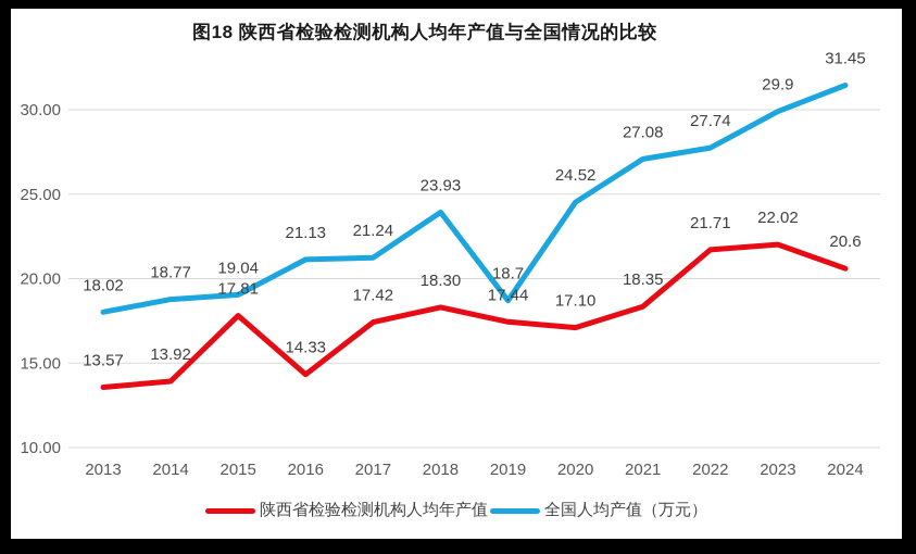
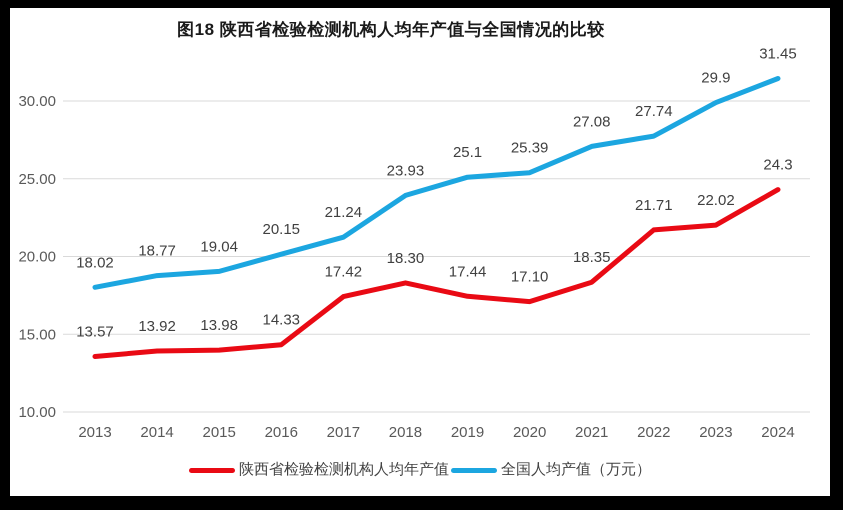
陕西省检验检测机构人均年产值/2015: 17.81 -> 13.98
全国人均产值（万元）/2016: 21.13 -> 20.15
全国人均产值（万元）/2019: 18.7 -> 25.1
全国人均产值（万元）/2020: 24.52 -> 25.39
陕西省检验检测机构人均年产值/2024: 20.6 -> 24.3
